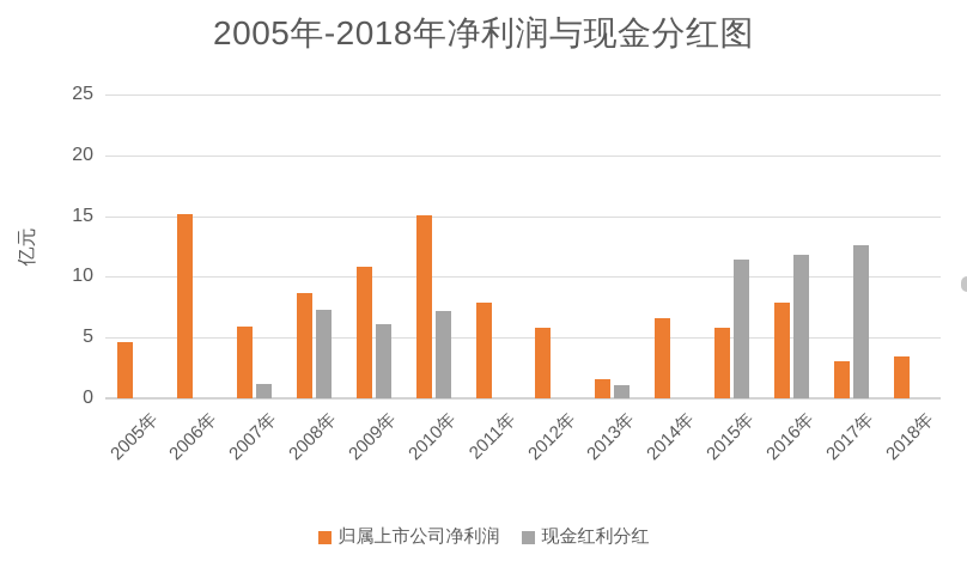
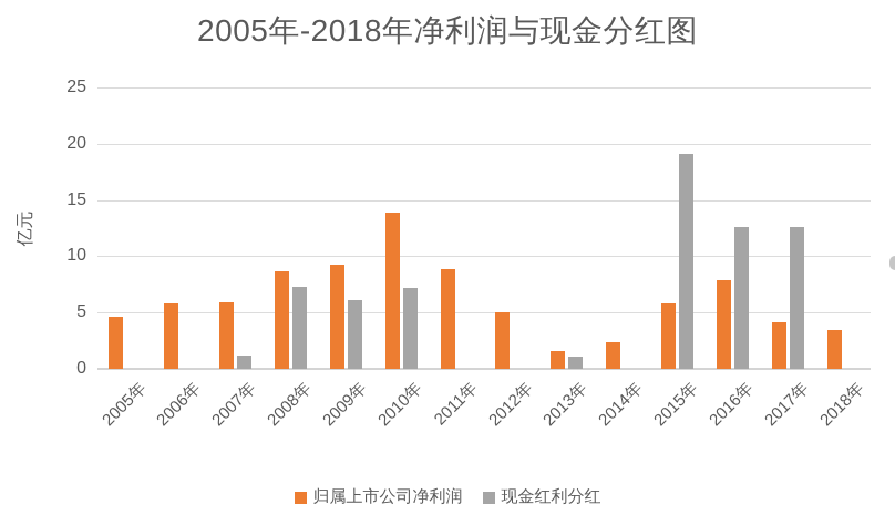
归属上市公司净利润/2006年: 15.2 -> 5.8
归属上市公司净利润/2009年: 10.8 -> 9.3
归属上市公司净利润/2010年: 15.1 -> 13.9
归属上市公司净利润/2011年: 7.9 -> 8.9
归属上市公司净利润/2012年: 5.8 -> 5.0
归属上市公司净利润/2014年: 6.6 -> 2.4
现金红利分红/2015年: 11.4 -> 19.1
现金红利分红/2016年: 11.8 -> 12.6
归属上市公司净利润/2017年: 3.1 -> 4.1
